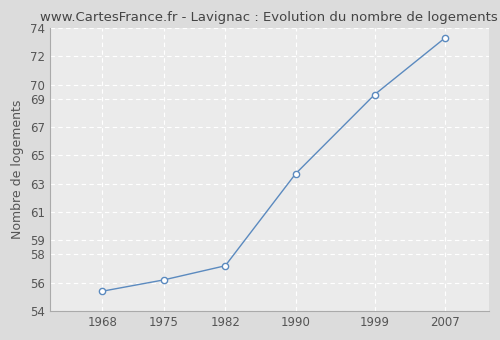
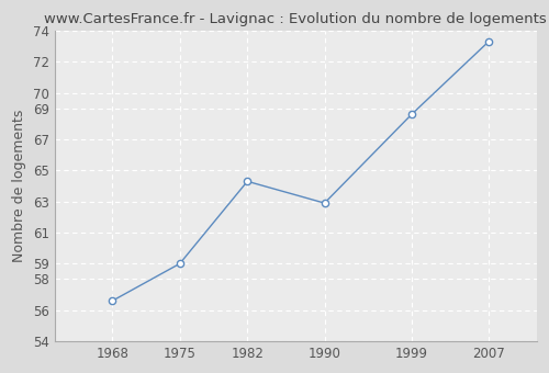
1968: 55.4 -> 56.6
1975: 56.2 -> 59.0
1982: 57.2 -> 64.3
1990: 63.7 -> 62.9
1999: 69.3 -> 68.6
